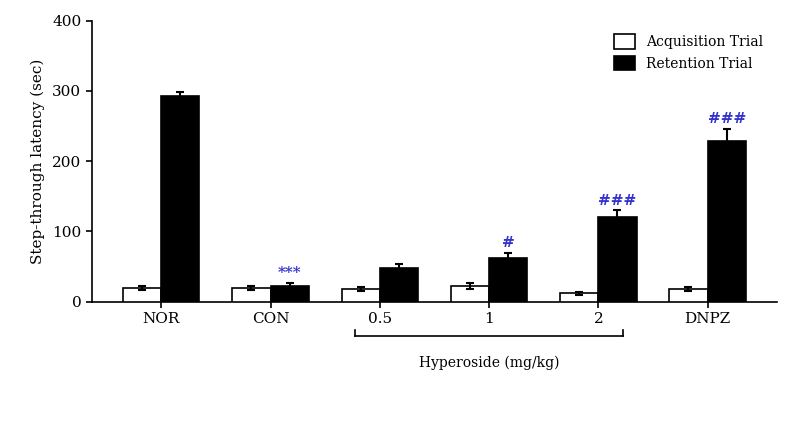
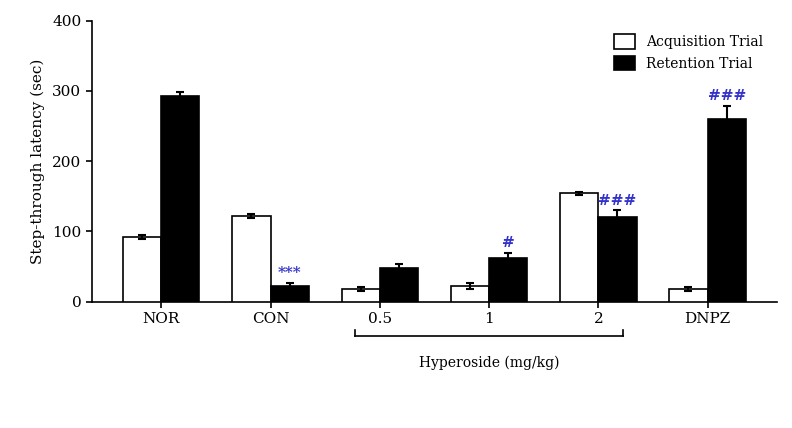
Acquisition Trial/NOR: 20 -> 92
Acquisition Trial/CON: 20 -> 122
Acquisition Trial/2: 12 -> 154
Retention Trial/DNPZ: 228 -> 260
